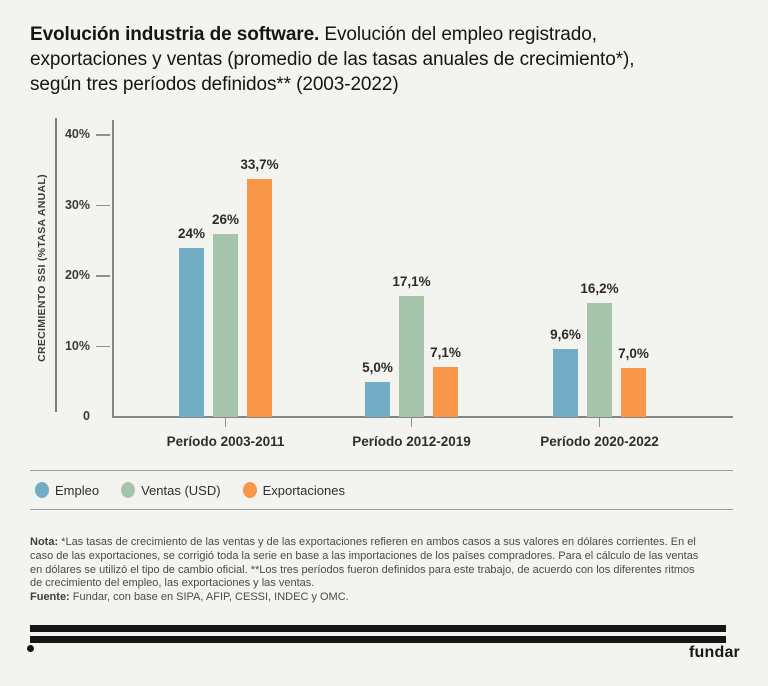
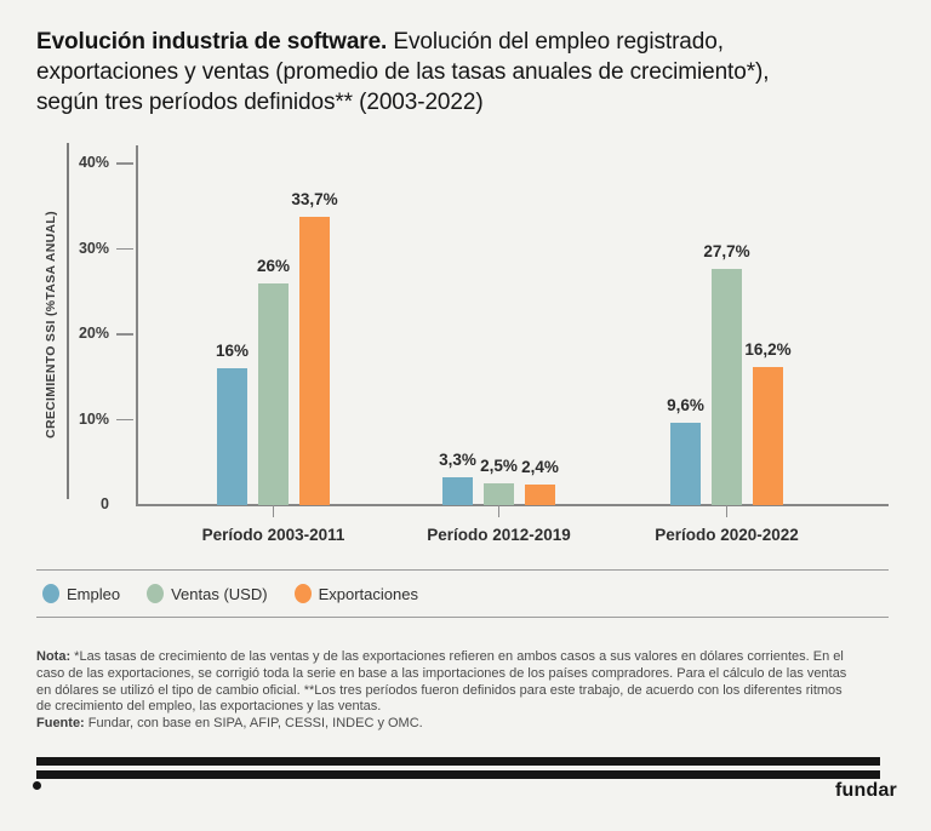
Empleo/Período 2003-2011: 24% -> 16%
Empleo/Período 2012-2019: 5,0% -> 3,3%
Ventas (USD)/Período 2012-2019: 17,1% -> 2,5%
Exportaciones/Período 2012-2019: 7,1% -> 2,4%
Ventas (USD)/Período 2020-2022: 16,2% -> 27,7%
Exportaciones/Período 2020-2022: 7,0% -> 16,2%
